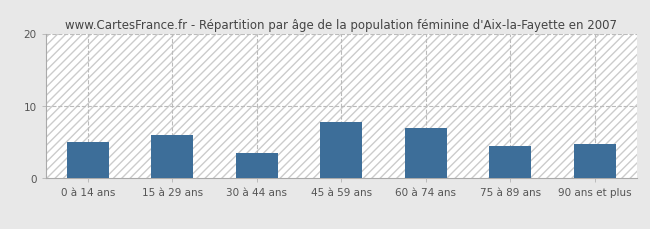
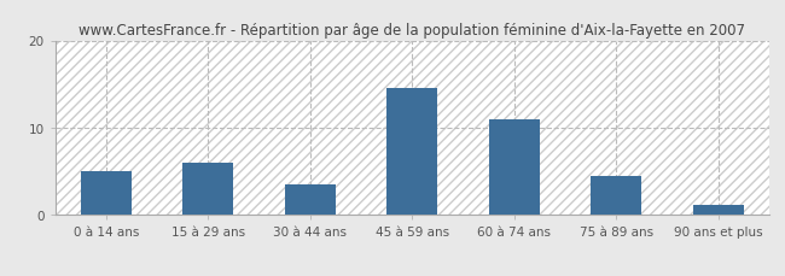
45 à 59 ans: 7.8 -> 14.5
60 à 74 ans: 7.0 -> 11.0
90 ans et plus: 4.8 -> 1.2
